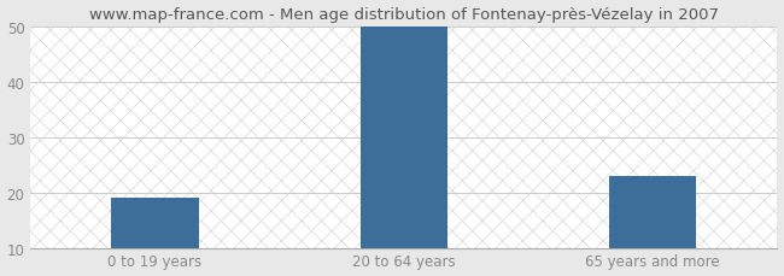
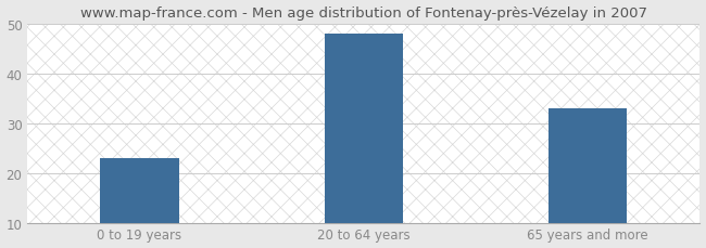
0 to 19 years: 19 -> 23
20 to 64 years: 50 -> 48
65 years and more: 23 -> 33
